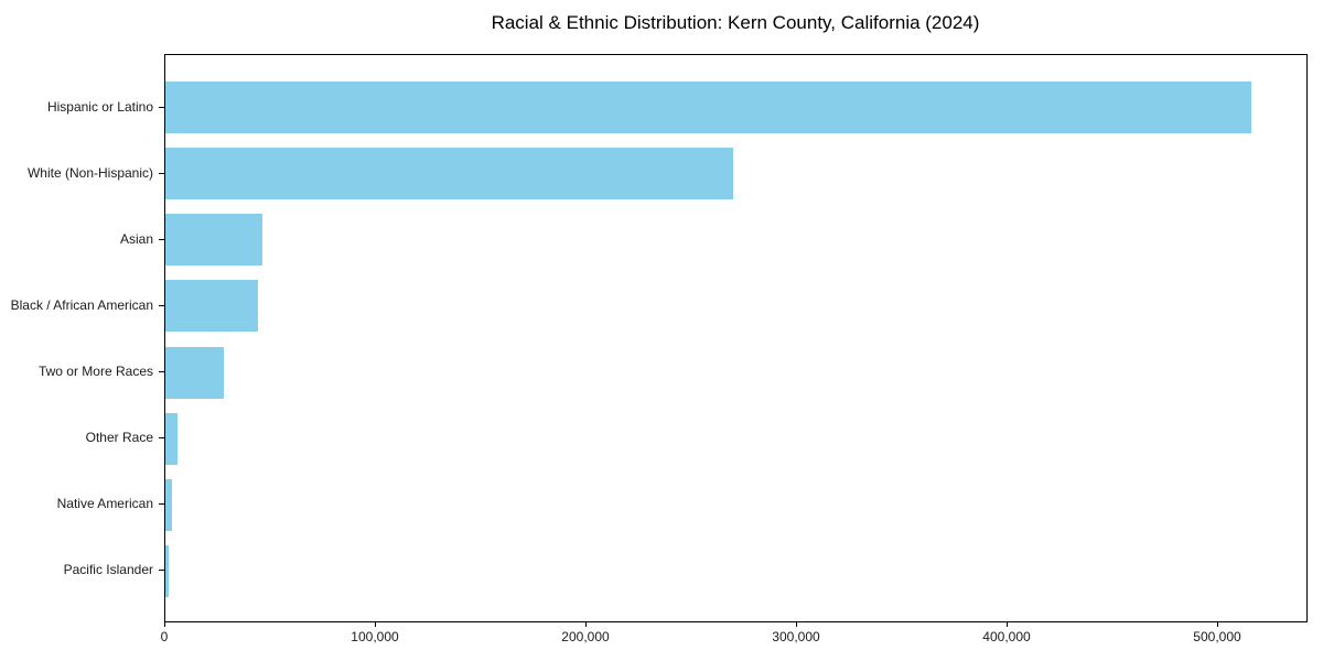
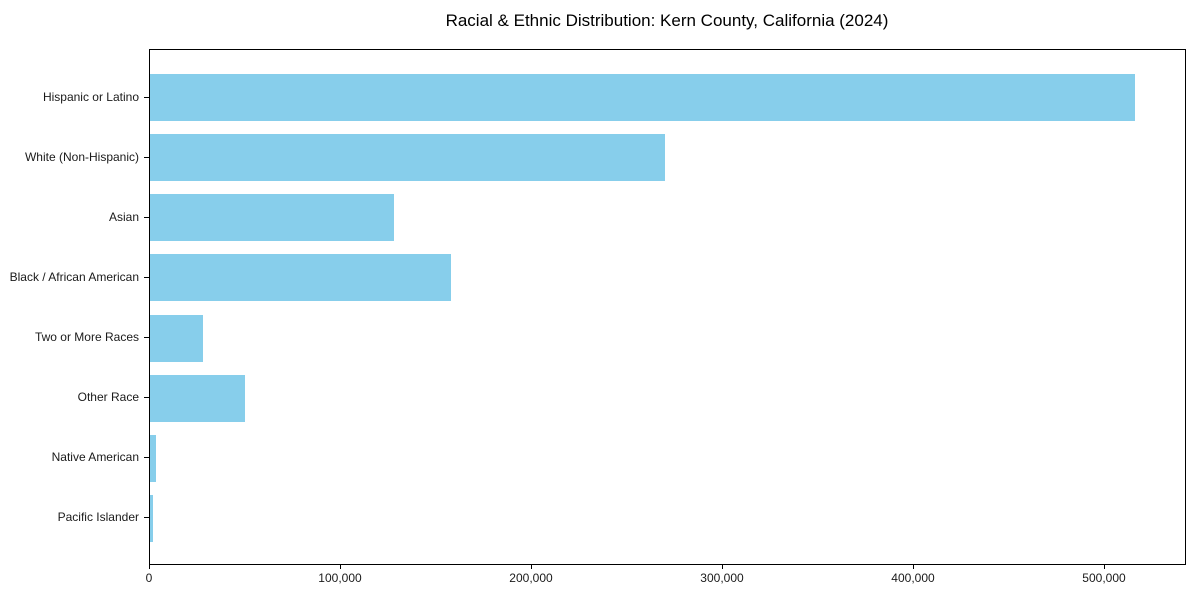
Asian: 46000 -> 128000
Black / African American: 44000 -> 158000
Other Race: 6000 -> 50000
